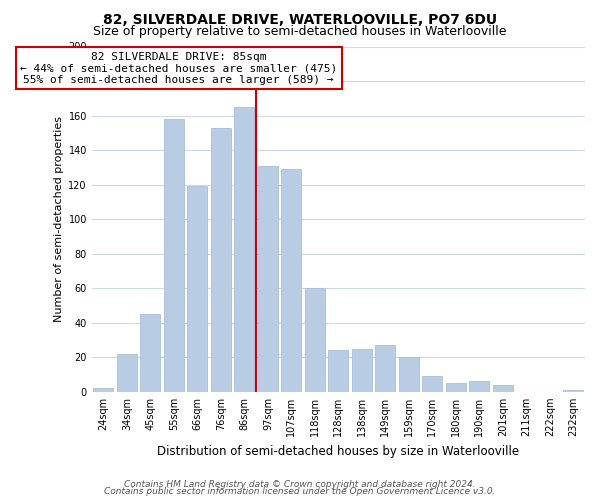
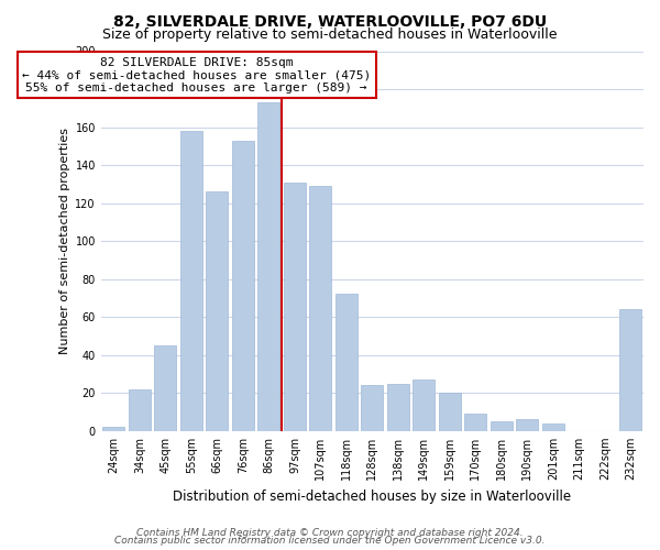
66sqm: 119 -> 126
86sqm: 165 -> 173
118sqm: 60 -> 72
232sqm: 1 -> 64
